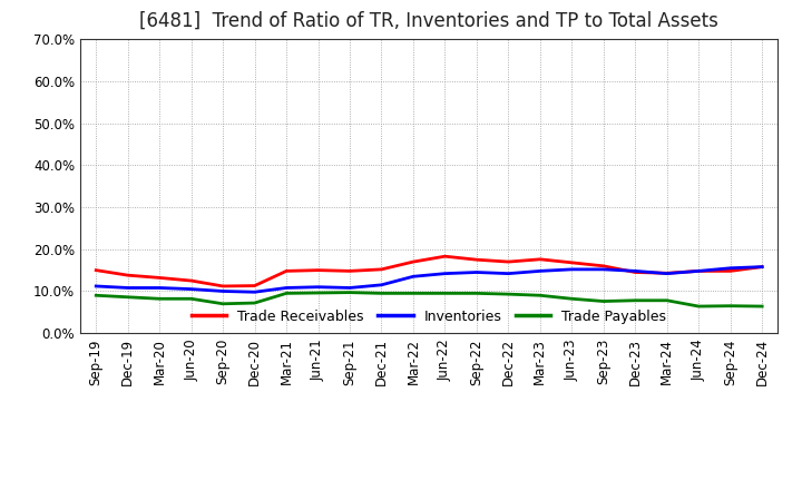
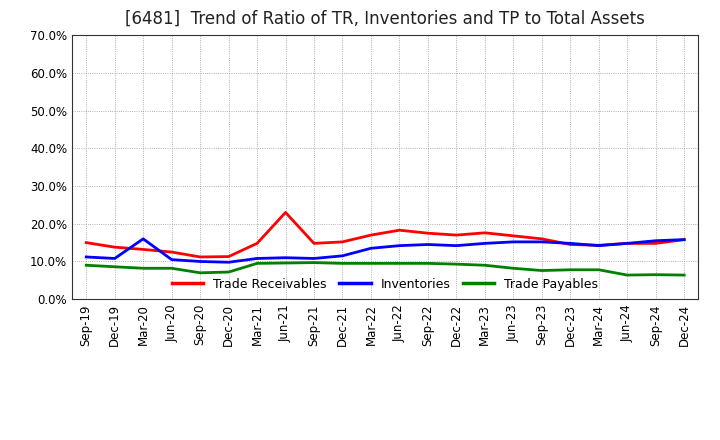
Inventories/Mar-20: 10.8% -> 16.0%
Trade Receivables/Jun-21: 15.0% -> 23.0%
